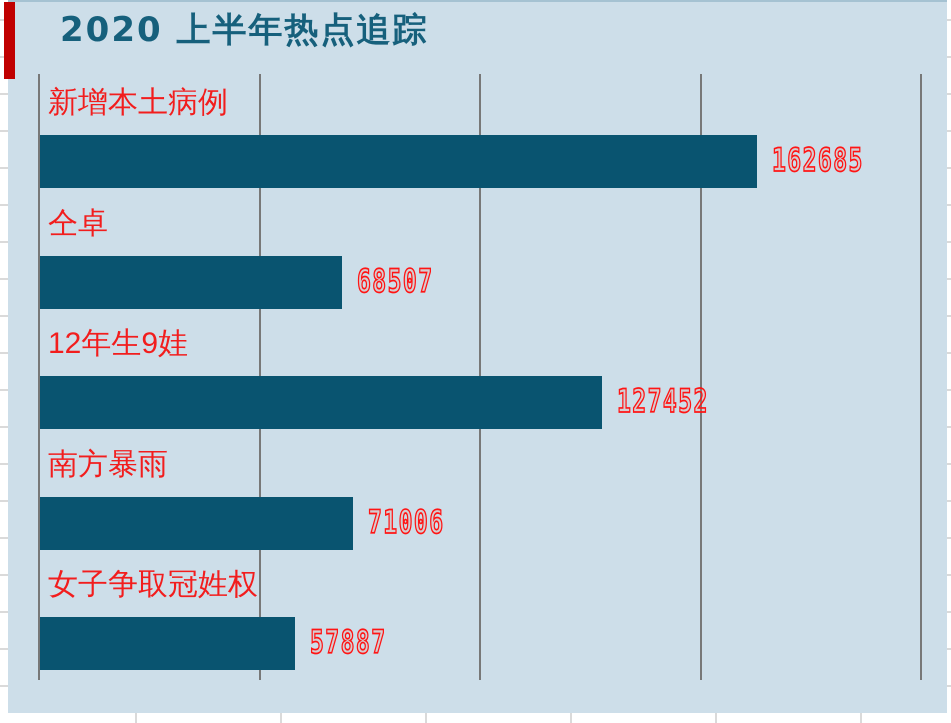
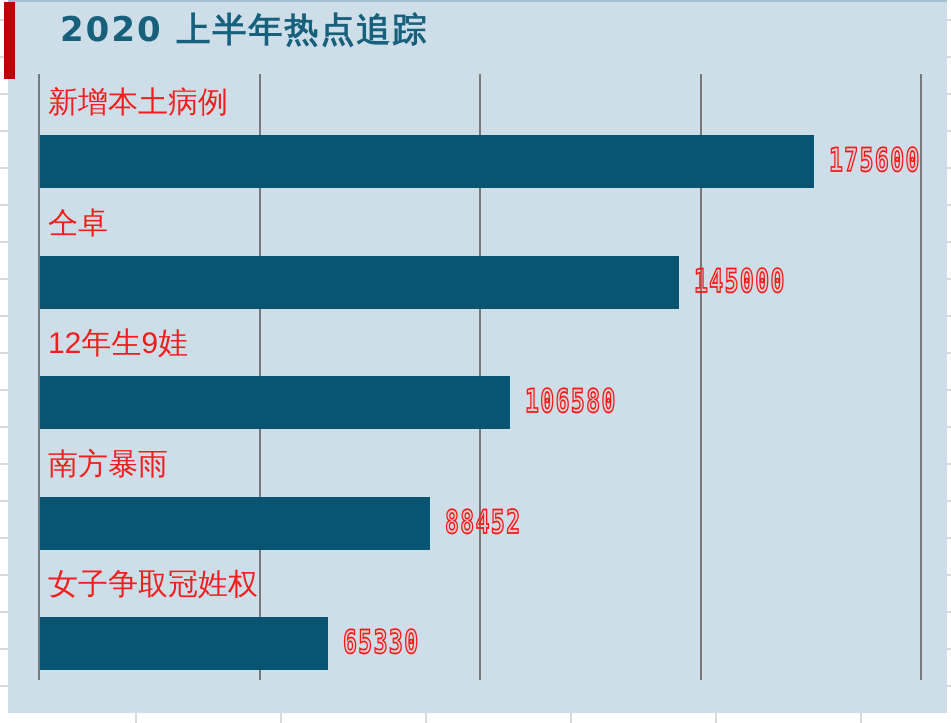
新增本土病例: 162685 -> 175600
仝卓: 68507 -> 145000
12年生9娃: 127452 -> 106580
南方暴雨: 71006 -> 88452
女子争取冠姓权: 57887 -> 65330
